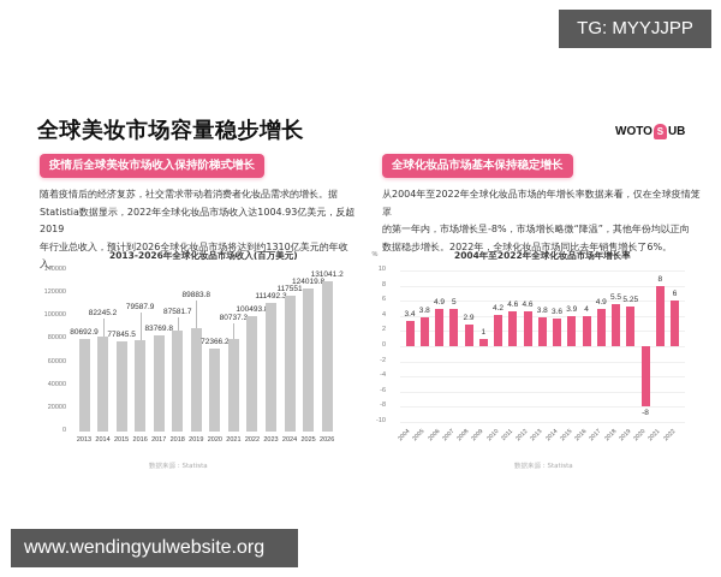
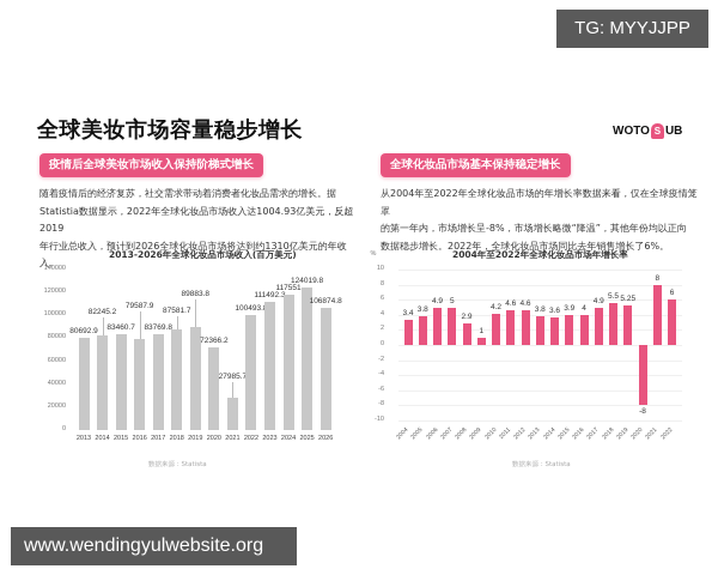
2013-2026年全球化妆品市场收入(百万美元)/2015: 77845.5 -> 83460.7
2013-2026年全球化妆品市场收入(百万美元)/2021: 80737.3 -> 27985.7
2013-2026年全球化妆品市场收入(百万美元)/2026: 131041.2 -> 106874.8
